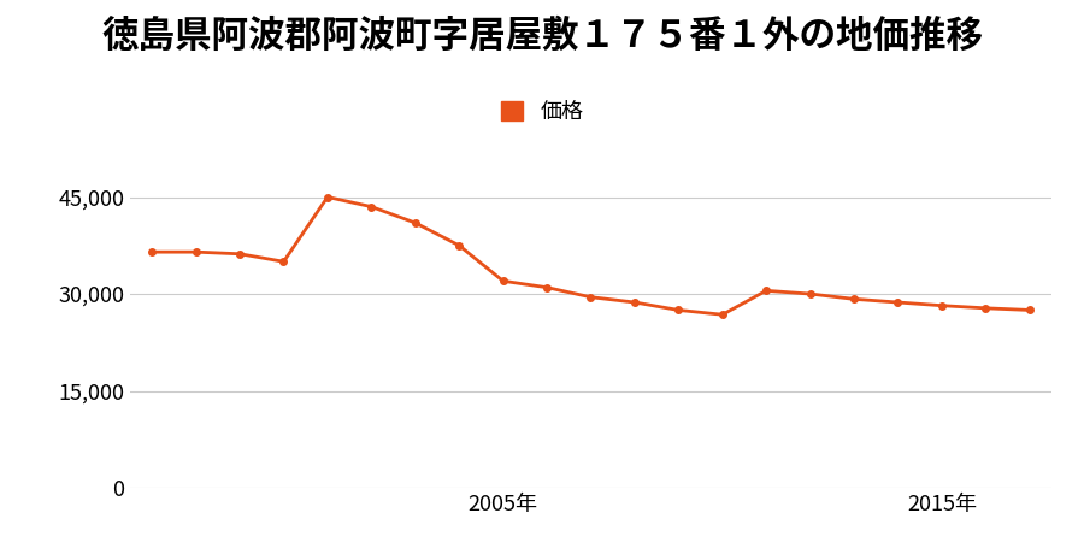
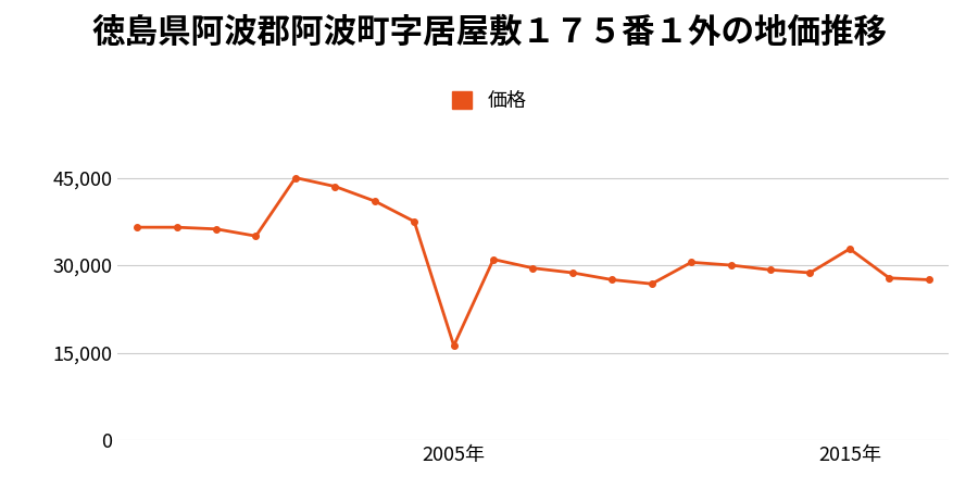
2005年: 32,000 -> 16,200
2015年: 28,200 -> 32,800
